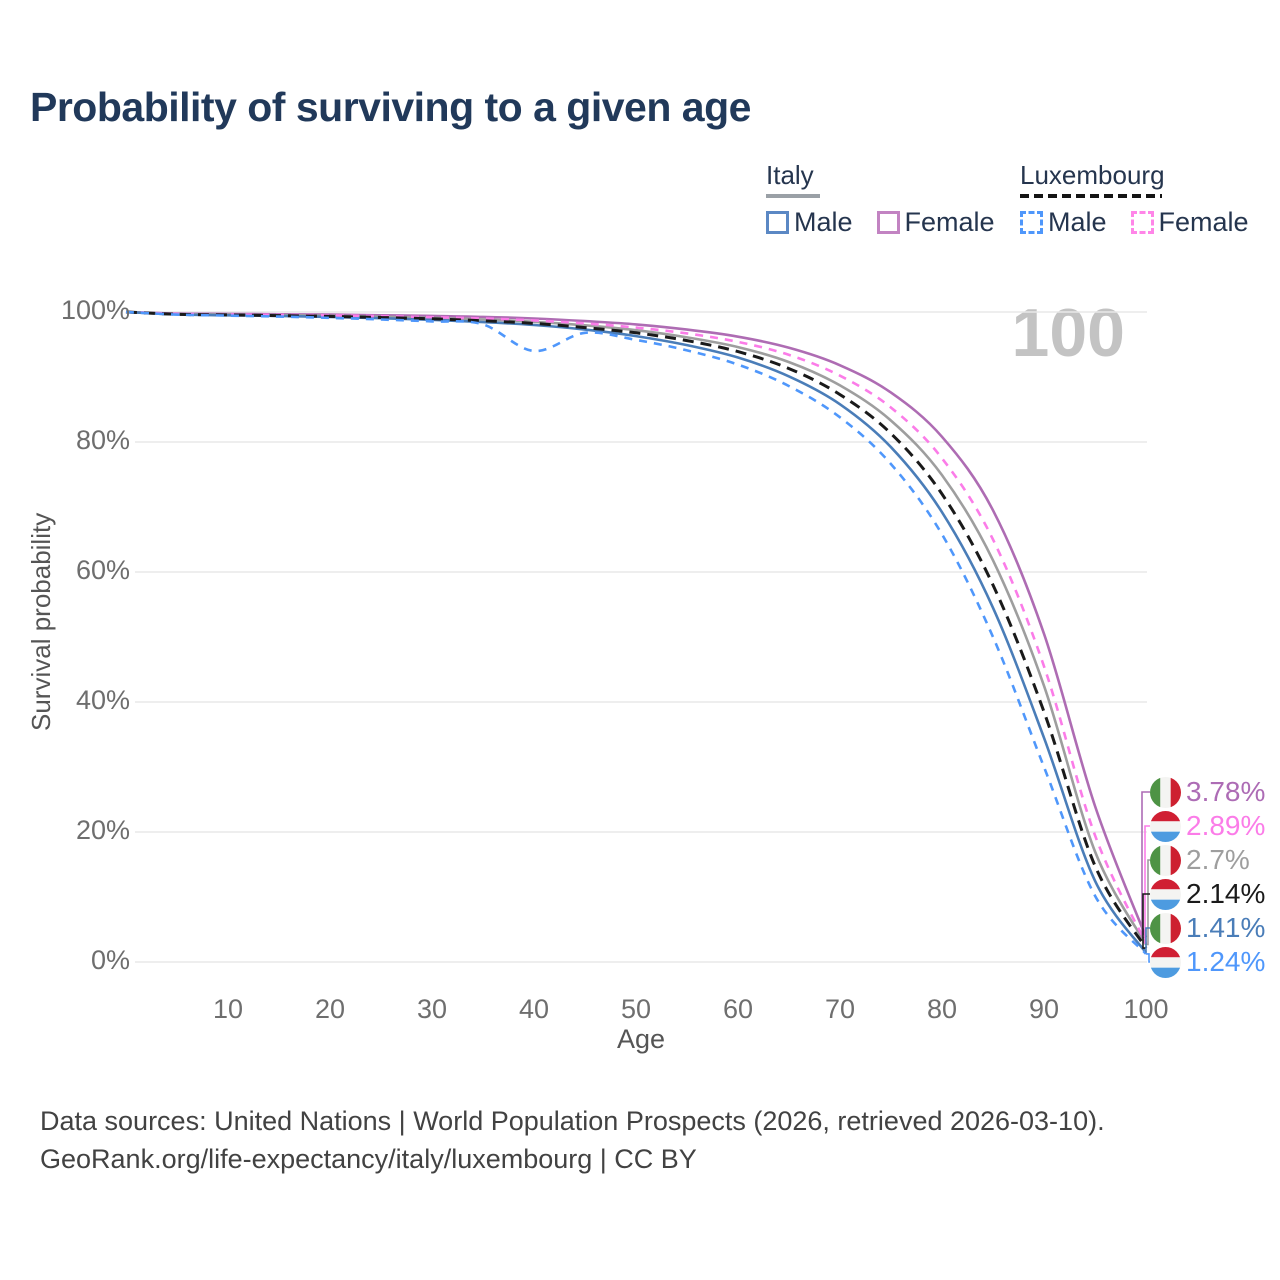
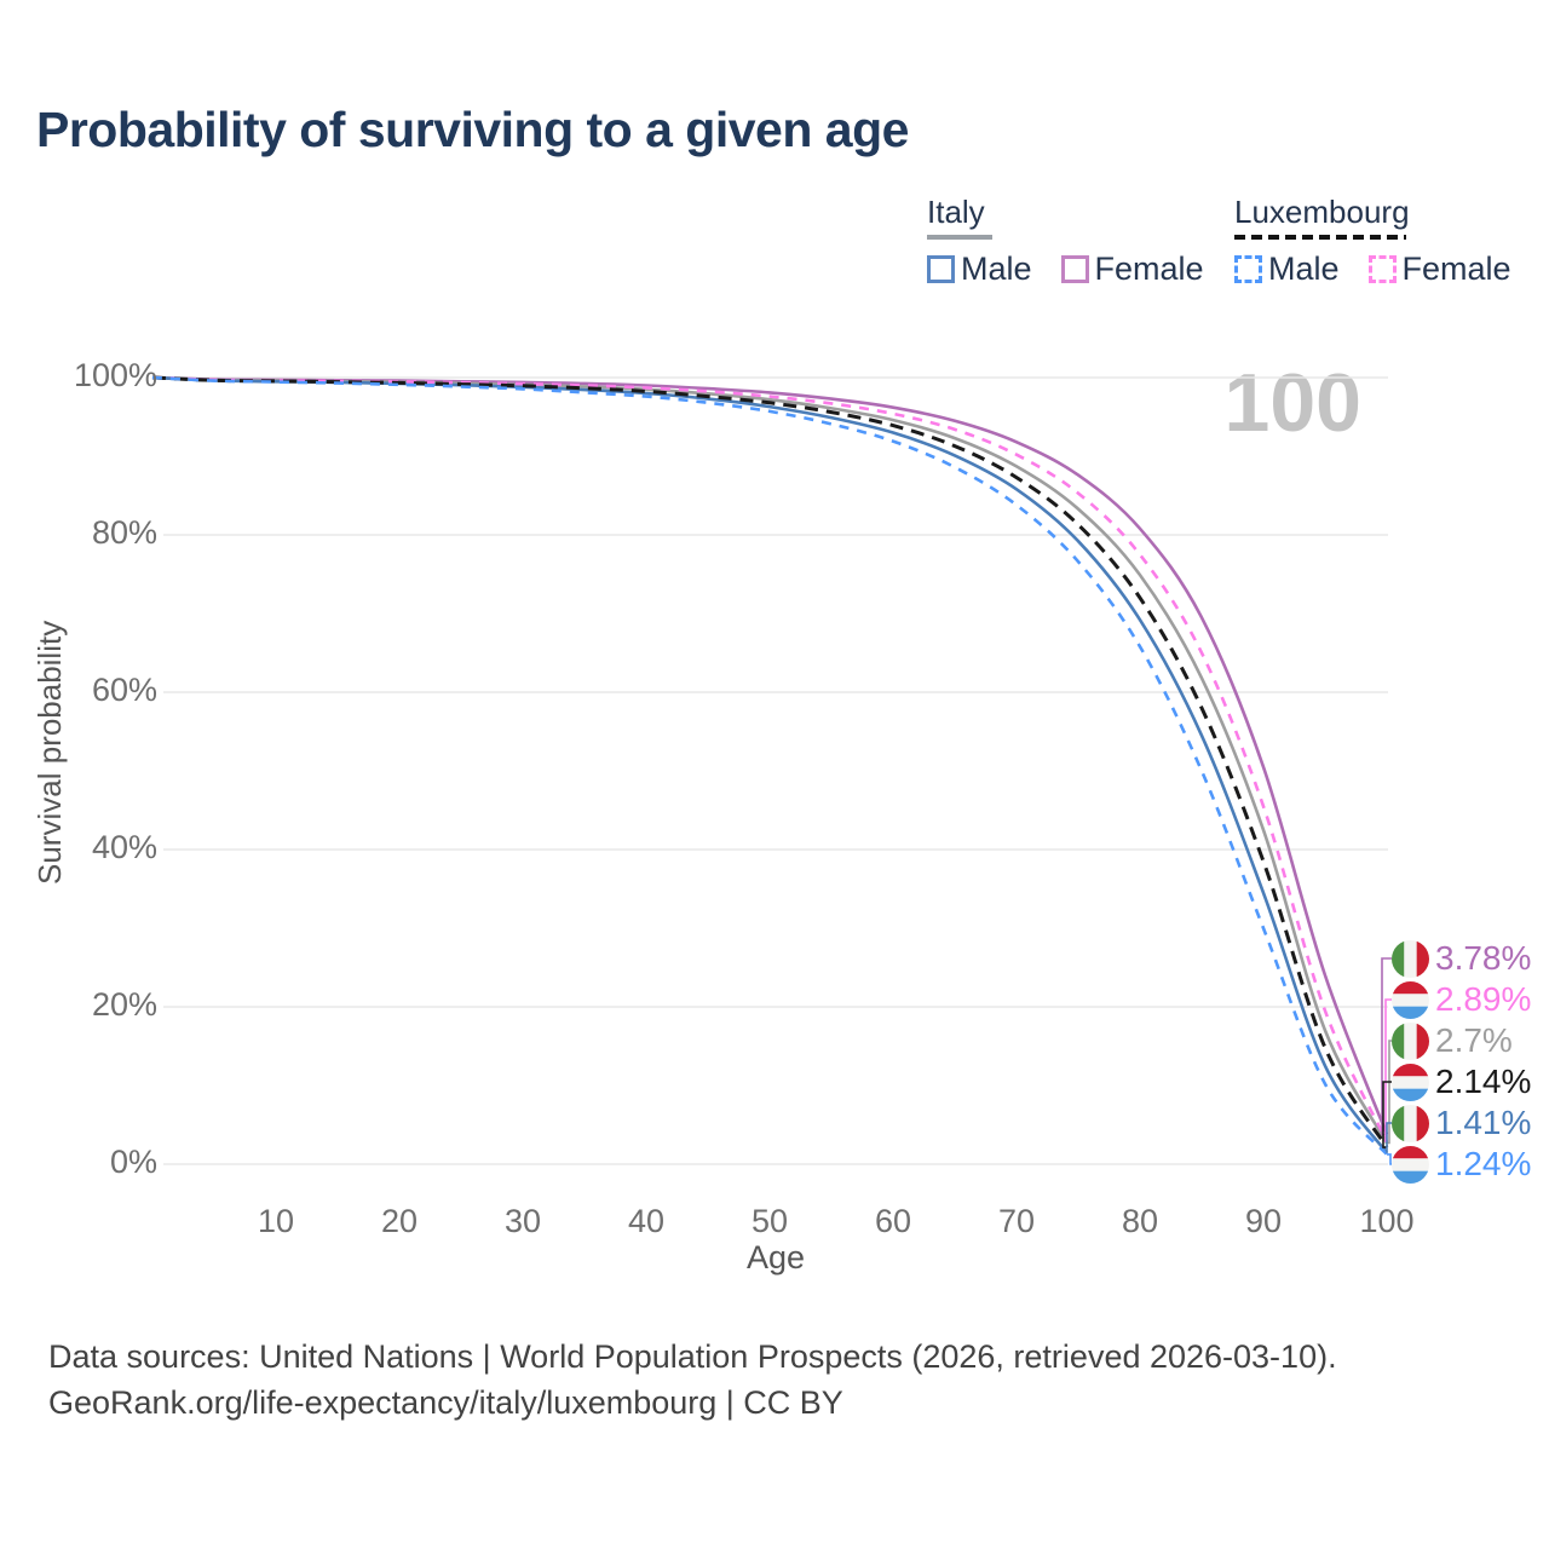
Luxembourg Male/40: 94% -> 98%
